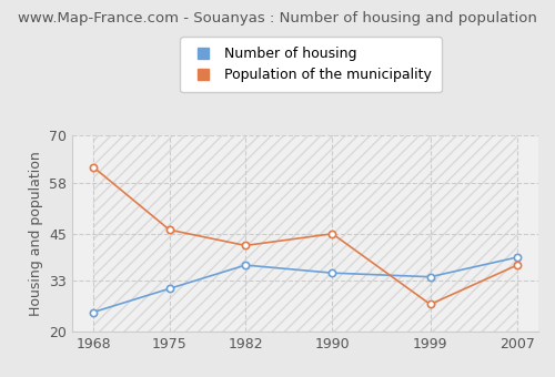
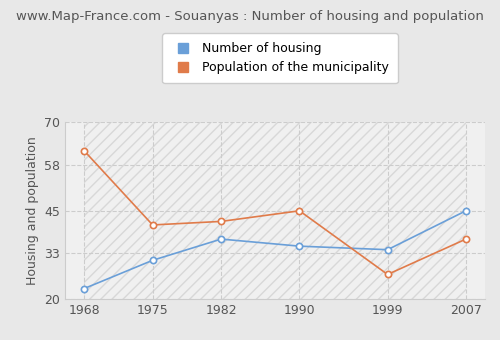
Number of housing/1968: 25 -> 23
Population of the municipality/1975: 46 -> 41
Number of housing/2007: 39 -> 45
